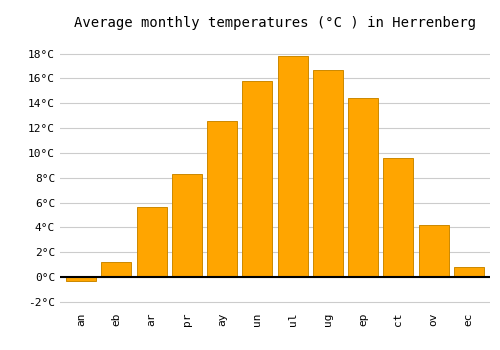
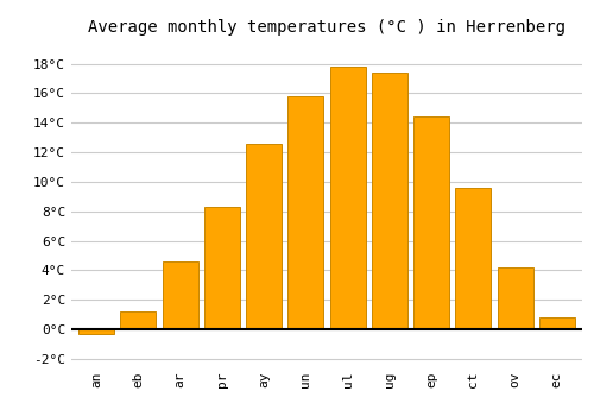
ar: 5.6°C -> 4.6°C
ug: 16.7°C -> 17.4°C
